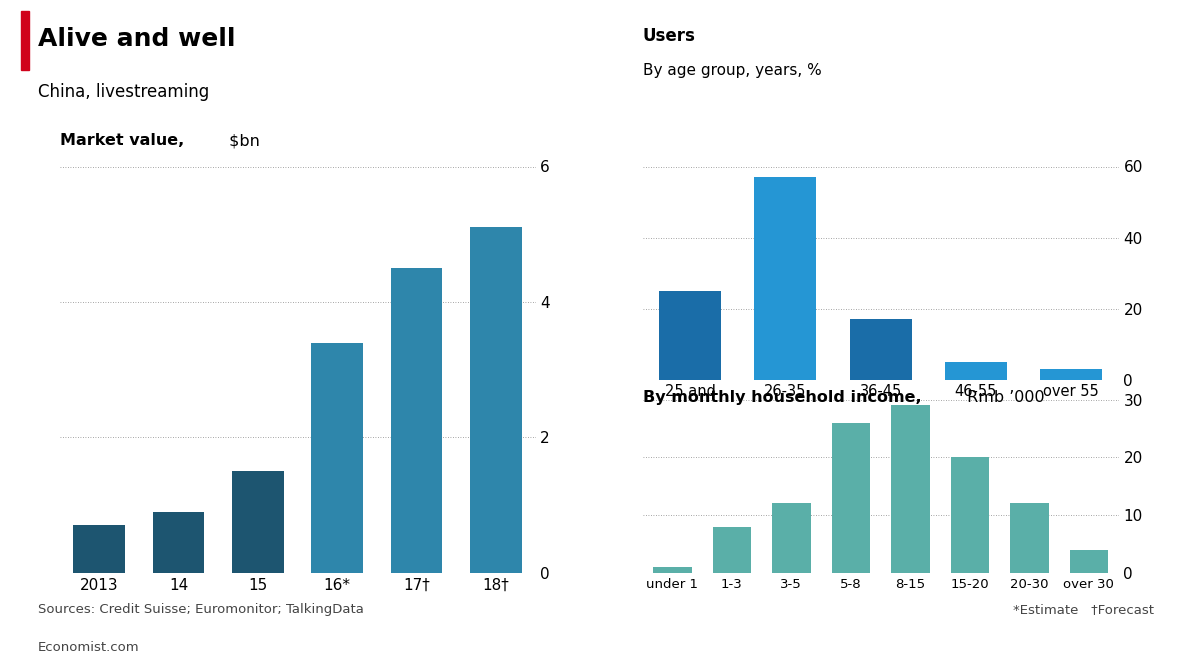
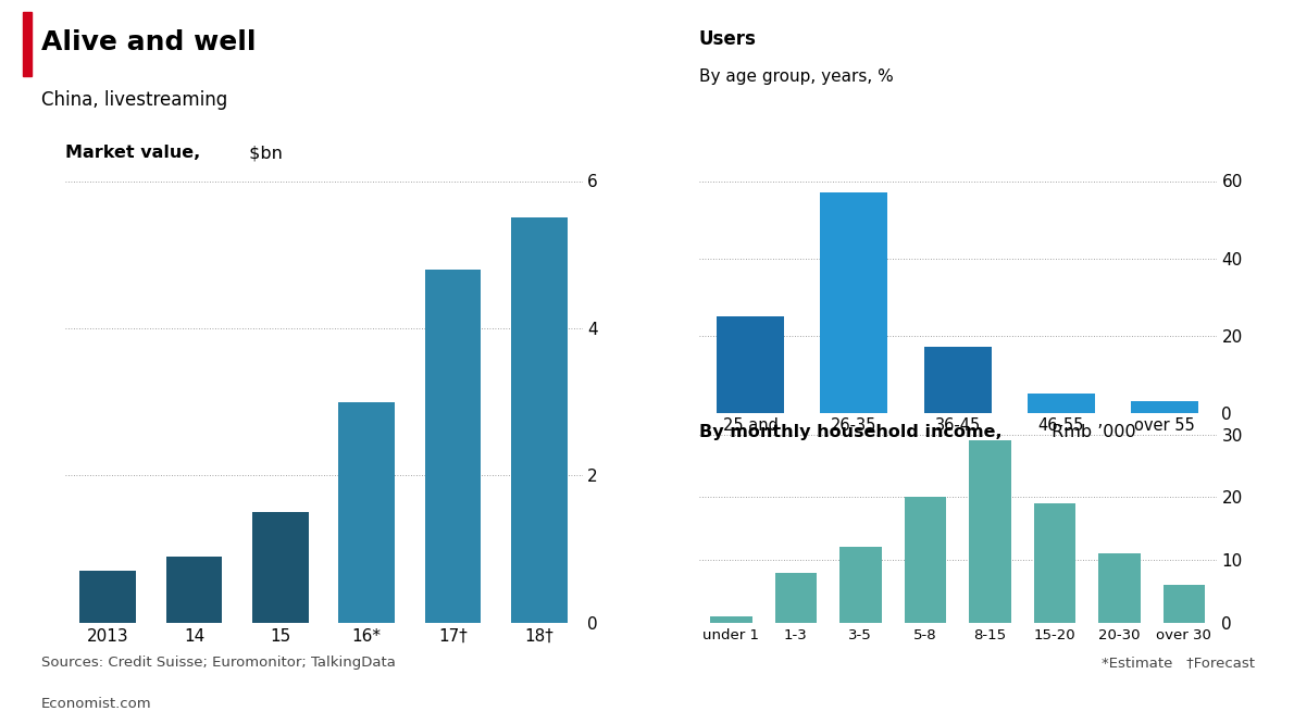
16*: 3.4 -> 3.0
17†: 4.5 -> 4.8
18†: 5.1 -> 5.5
5-8: 26 -> 20
15-20: 20 -> 19
20-30: 12 -> 11
over 30: 4 -> 6
